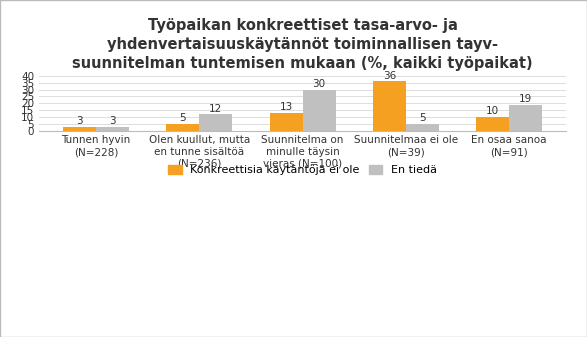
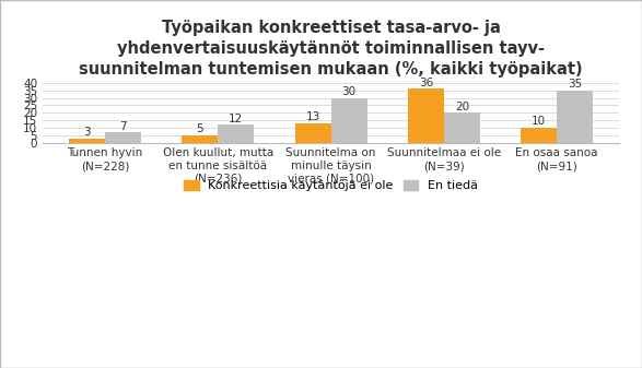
En tiedä/Tunnen hyvin (N=228): 3 -> 7
En tiedä/Suunnitelmaa ei ole (N=39): 5 -> 20
En tiedä/En osaa sanoa (N=91): 19 -> 35
